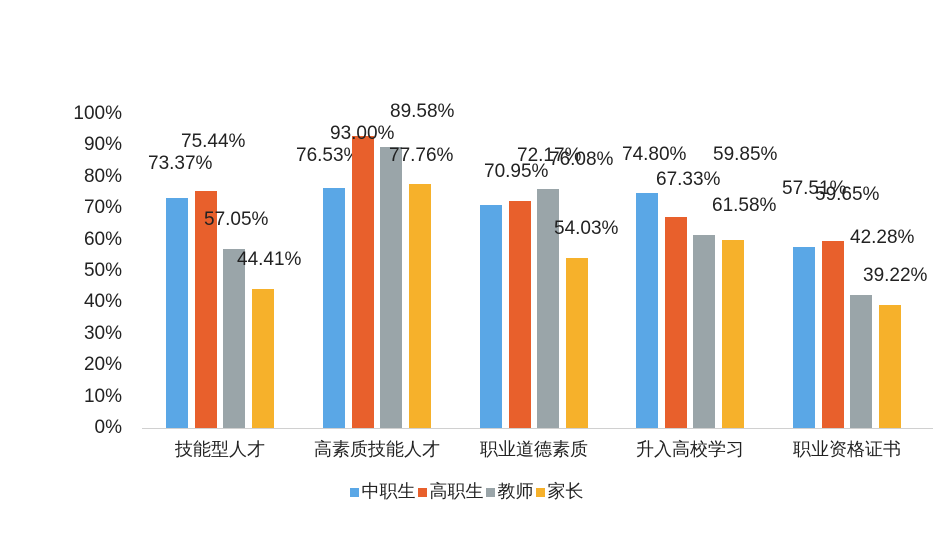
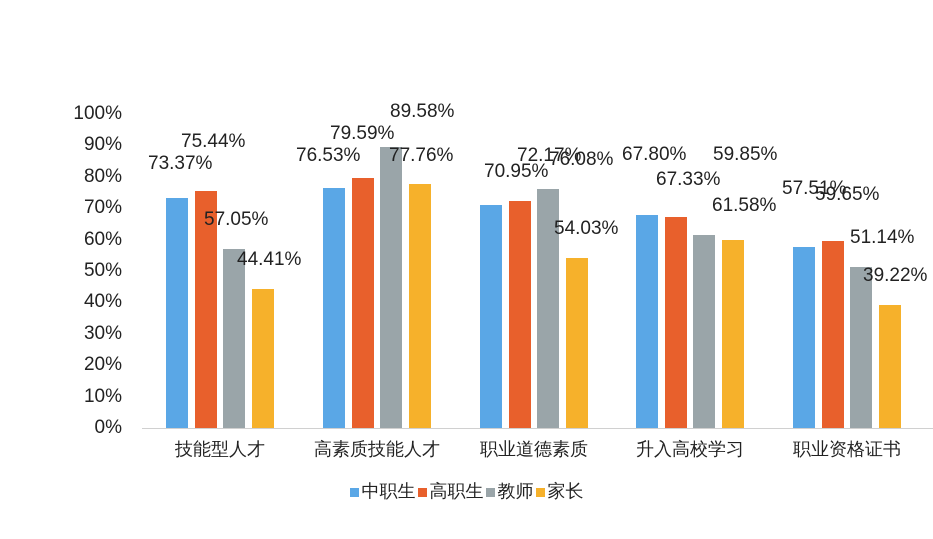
高职生/高素质技能人才: 93.00% -> 79.59%
中职生/升入高校学习: 74.80% -> 67.80%
教师/职业资格证书: 42.28% -> 51.14%
